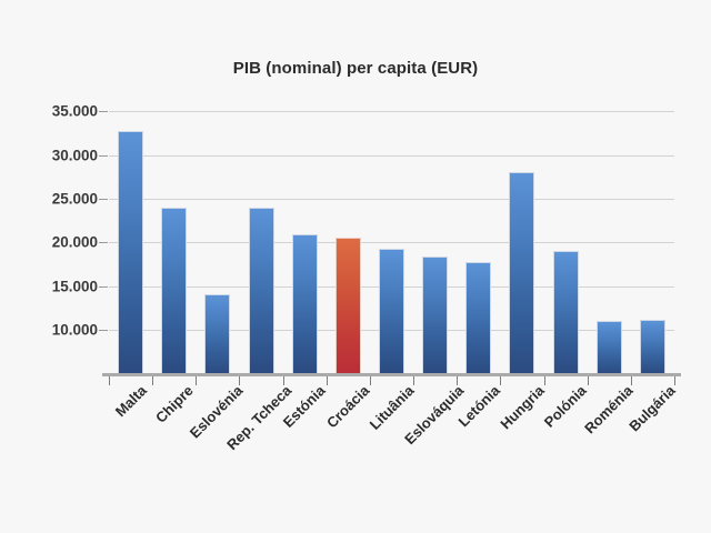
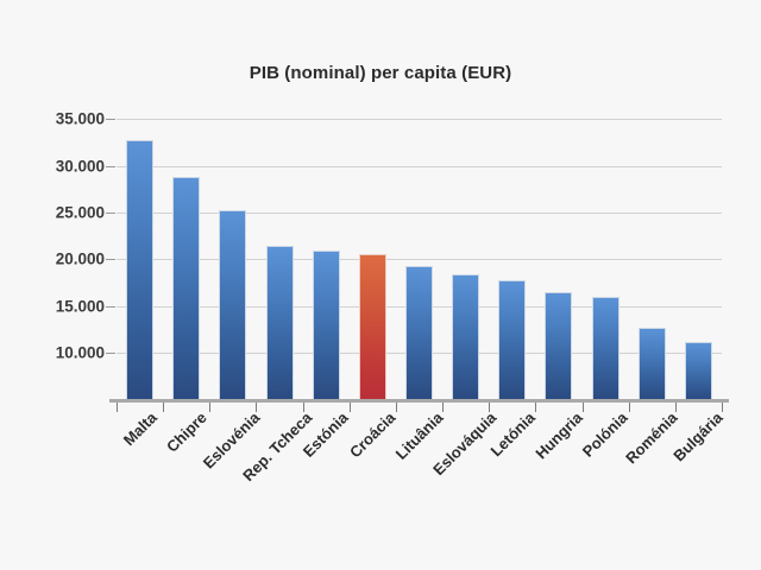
Chipre: 24000 -> 29000
Eslovénia: 14000 -> 25000
Rep. Tcheca: 24000 -> 21000
Hungria: 28000 -> 16000
Polónia: 19000 -> 16000
Roménia: 11000 -> 13000
